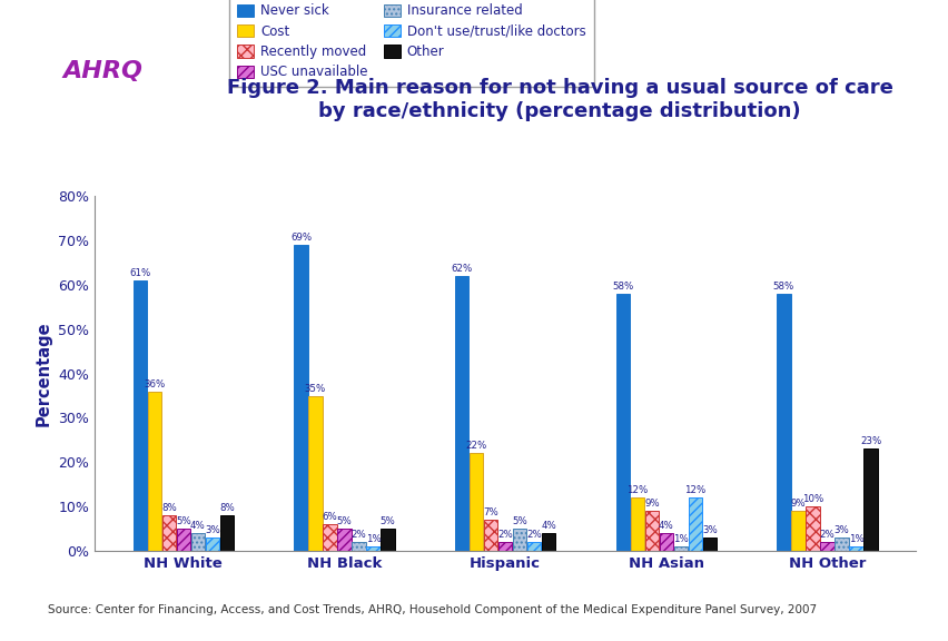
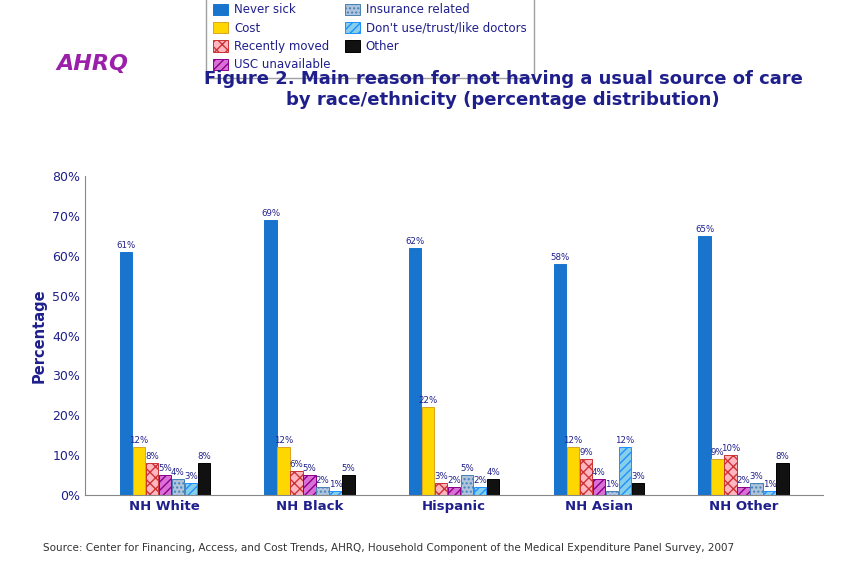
Cost/NH White: 36% -> 12%
Cost/NH Black: 35% -> 12%
Recently moved/Hispanic: 7% -> 3%
Never sick/NH Other: 58% -> 65%
Other/NH Other: 23% -> 8%
